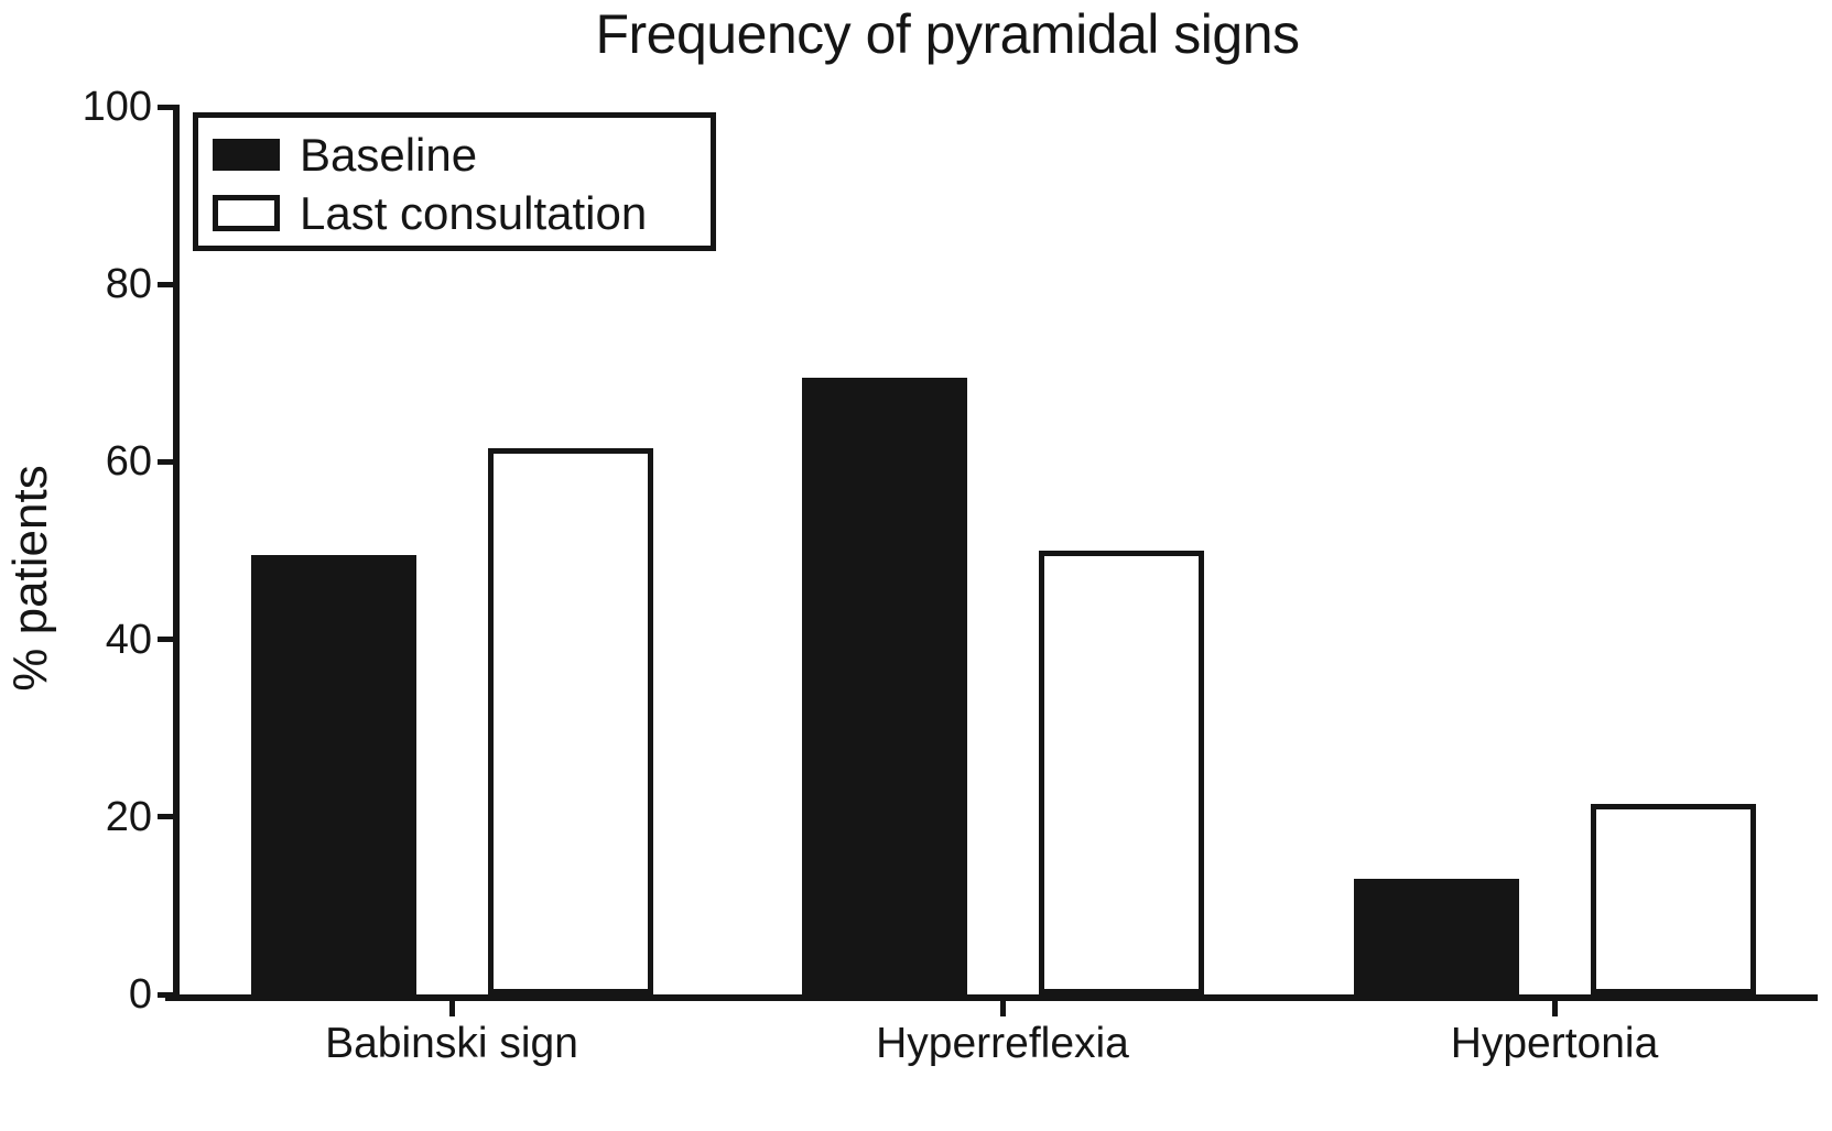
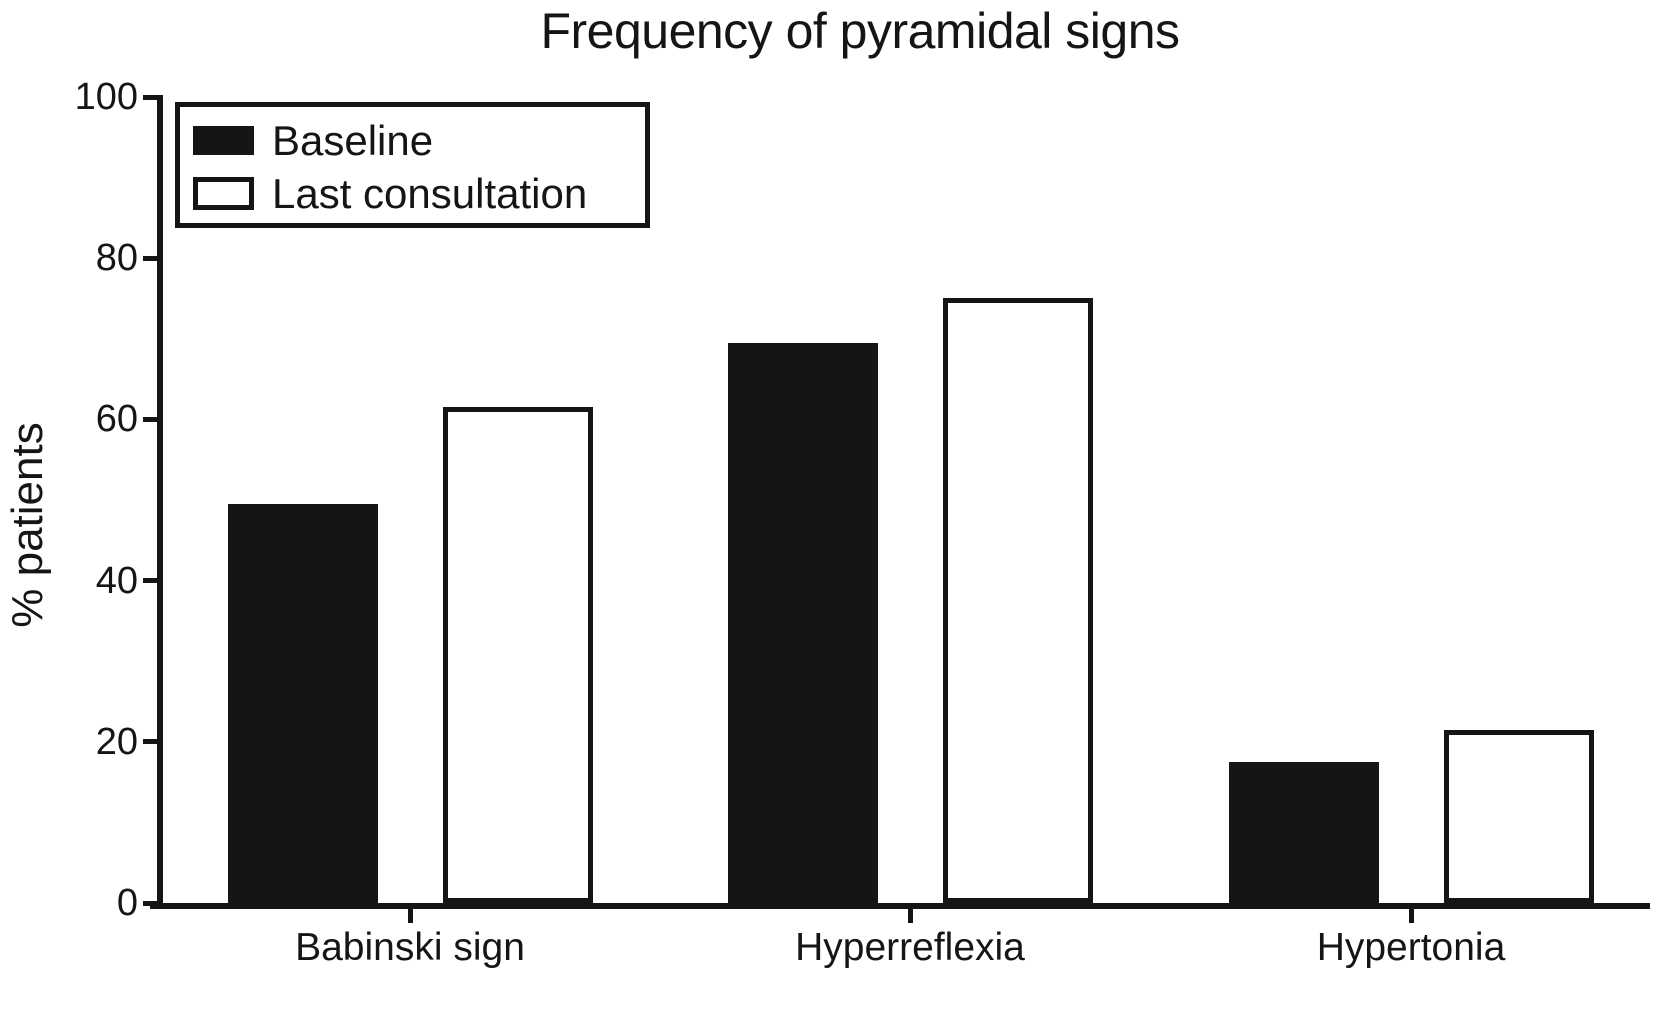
Last consultation/Hyperreflexia: 50 -> 75
Baseline/Hypertonia: 13 -> 18
